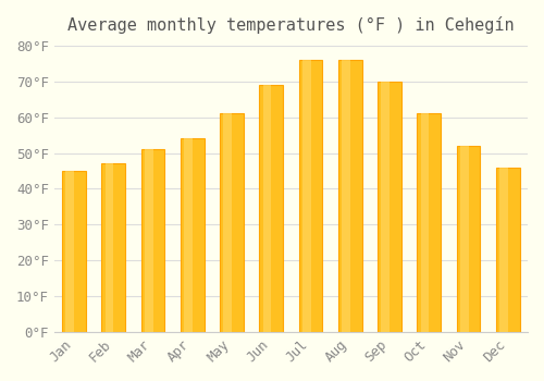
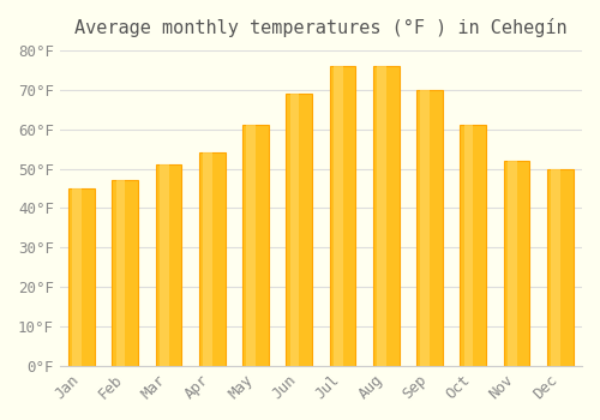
Dec: 46°F -> 50°F
